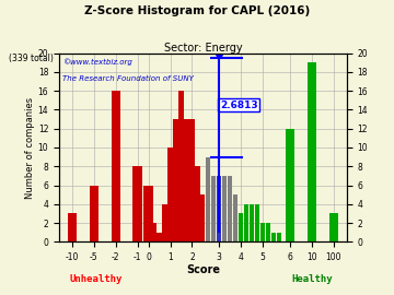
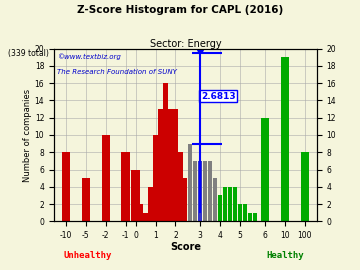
-10: 3 -> 8
-5: 6 -> 5
-2: 16 -> 10
100: 3 -> 8
